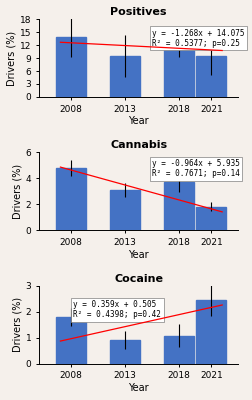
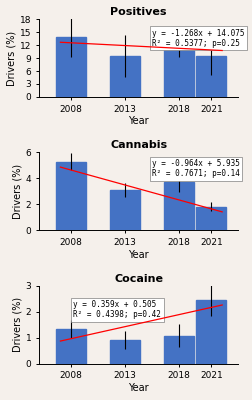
Cannabis/2008: 4.8 -> 5.3
Cocaine/2008: 1.80 -> 1.35
